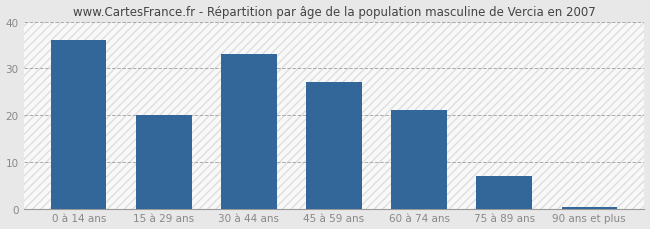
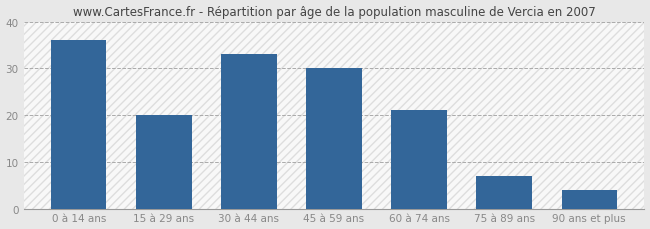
45 à 59 ans: 27.0 -> 30.0
90 ans et plus: 0.4 -> 4.0
